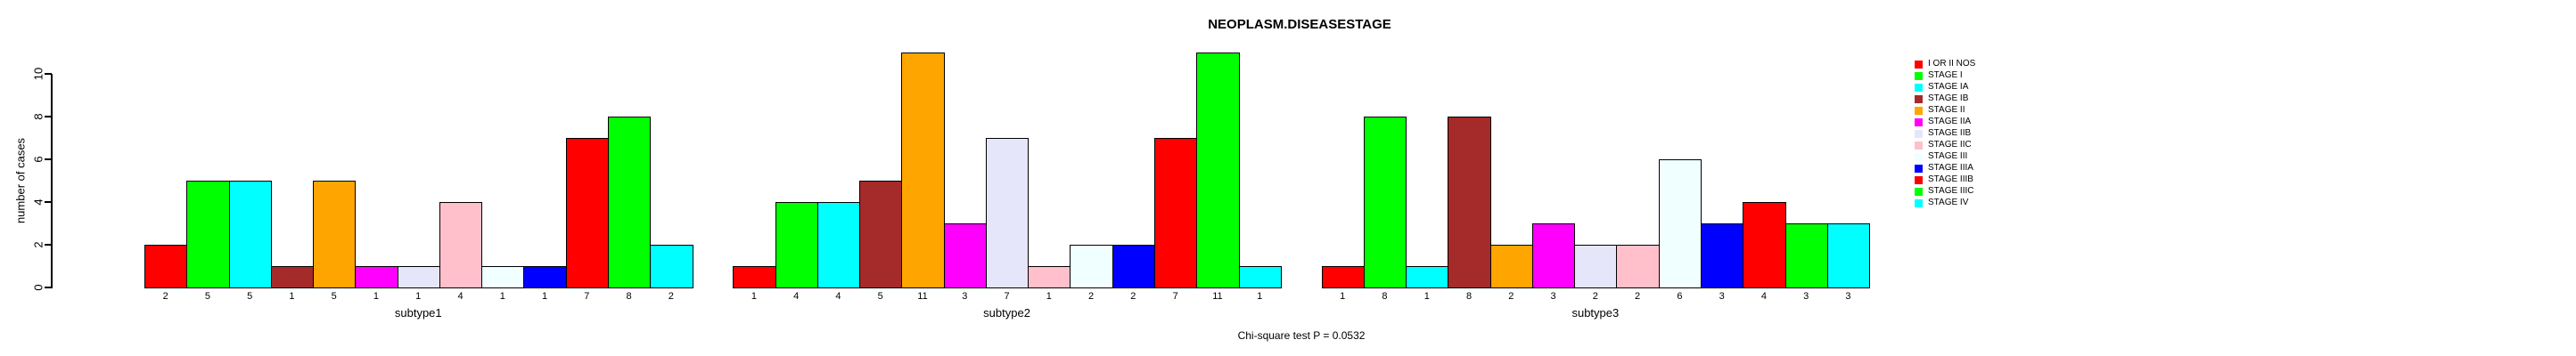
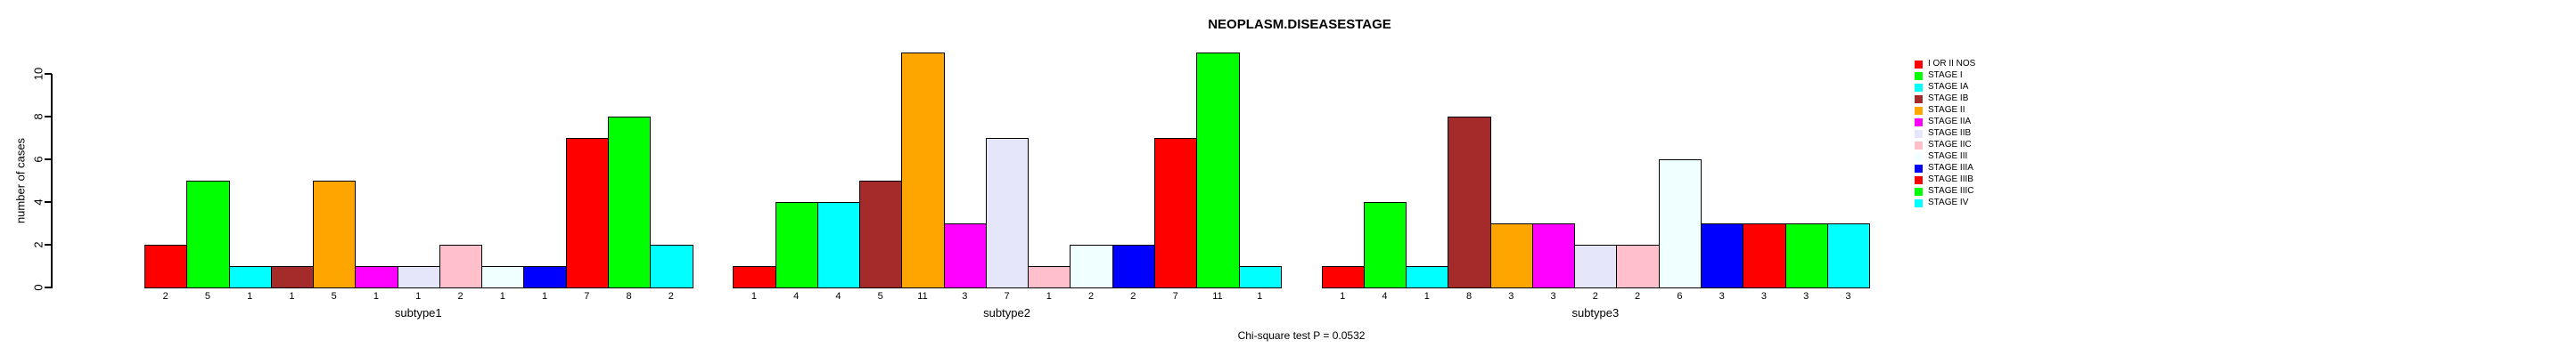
STAGE IA/subtype1: 5 -> 1
STAGE IIC/subtype1: 4 -> 2
STAGE I/subtype3: 8 -> 4
STAGE II/subtype3: 2 -> 3
STAGE IIIB/subtype3: 4 -> 3
